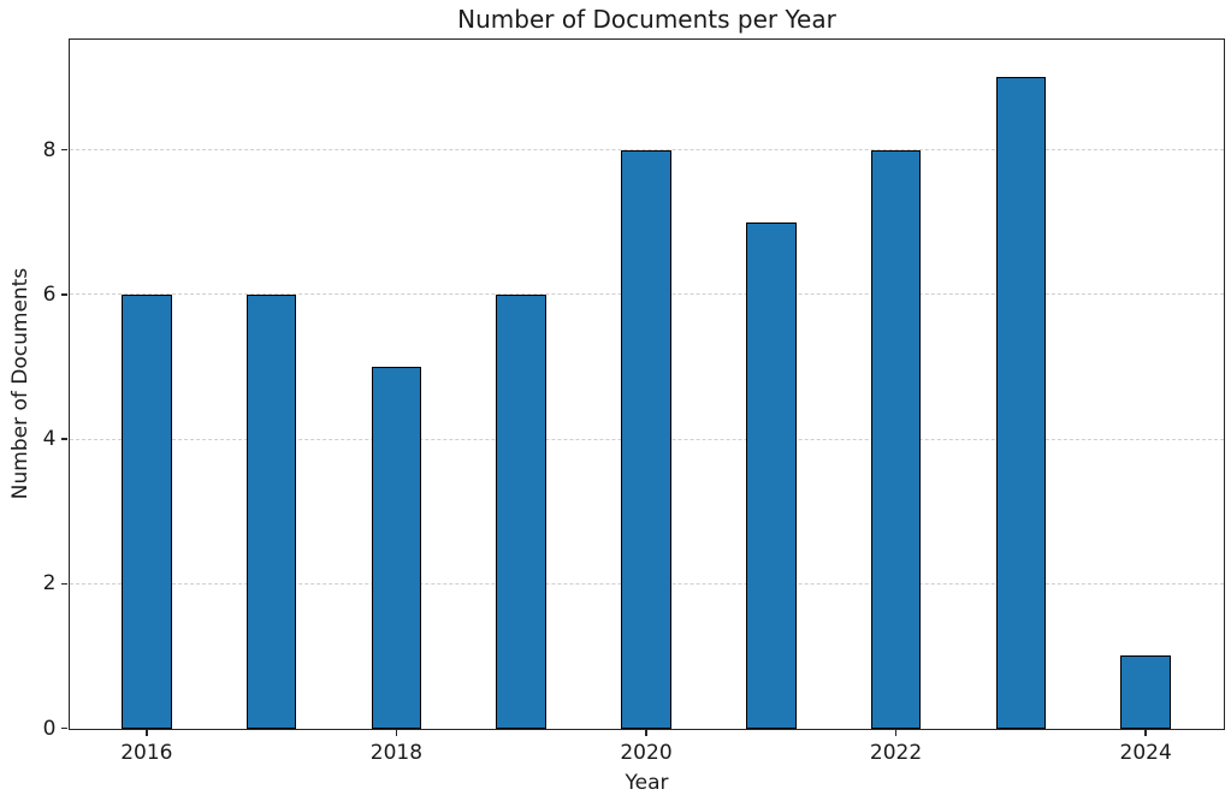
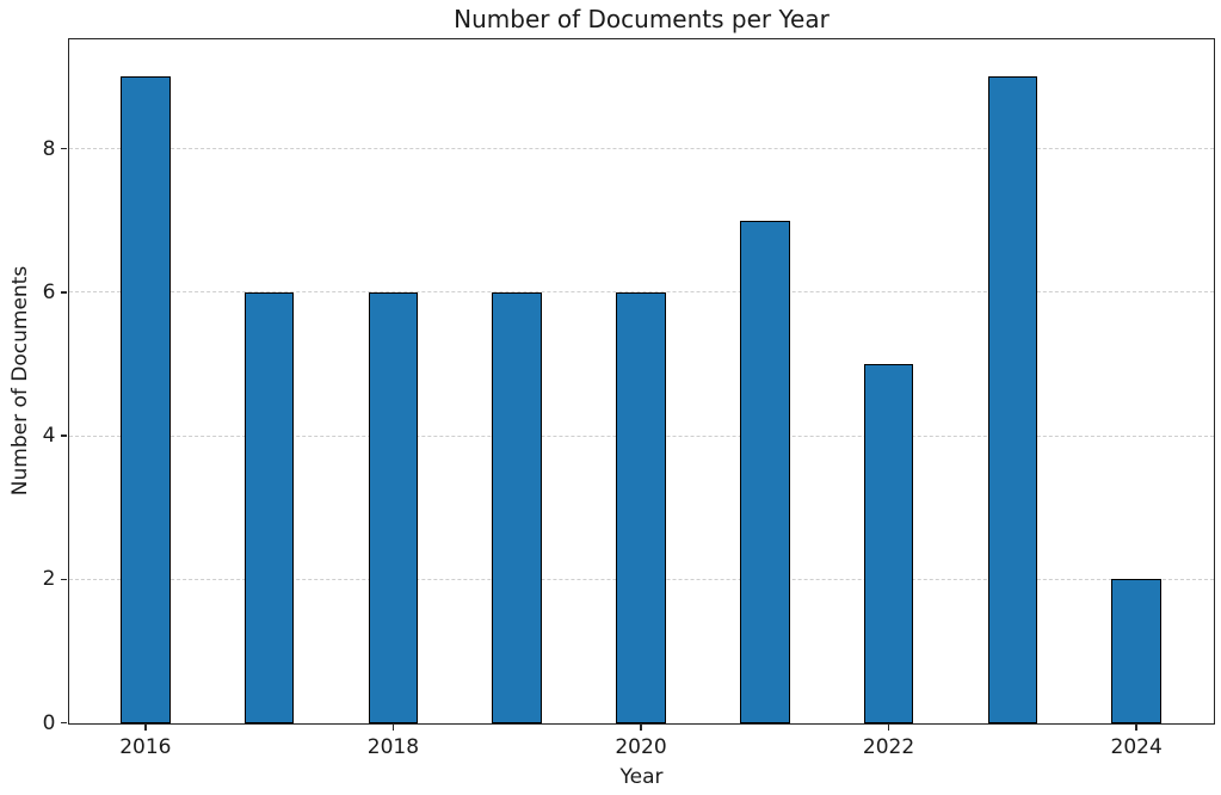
2016: 6 -> 9
2018: 5 -> 6
2020: 8 -> 6
2022: 8 -> 5
2024: 1 -> 2
